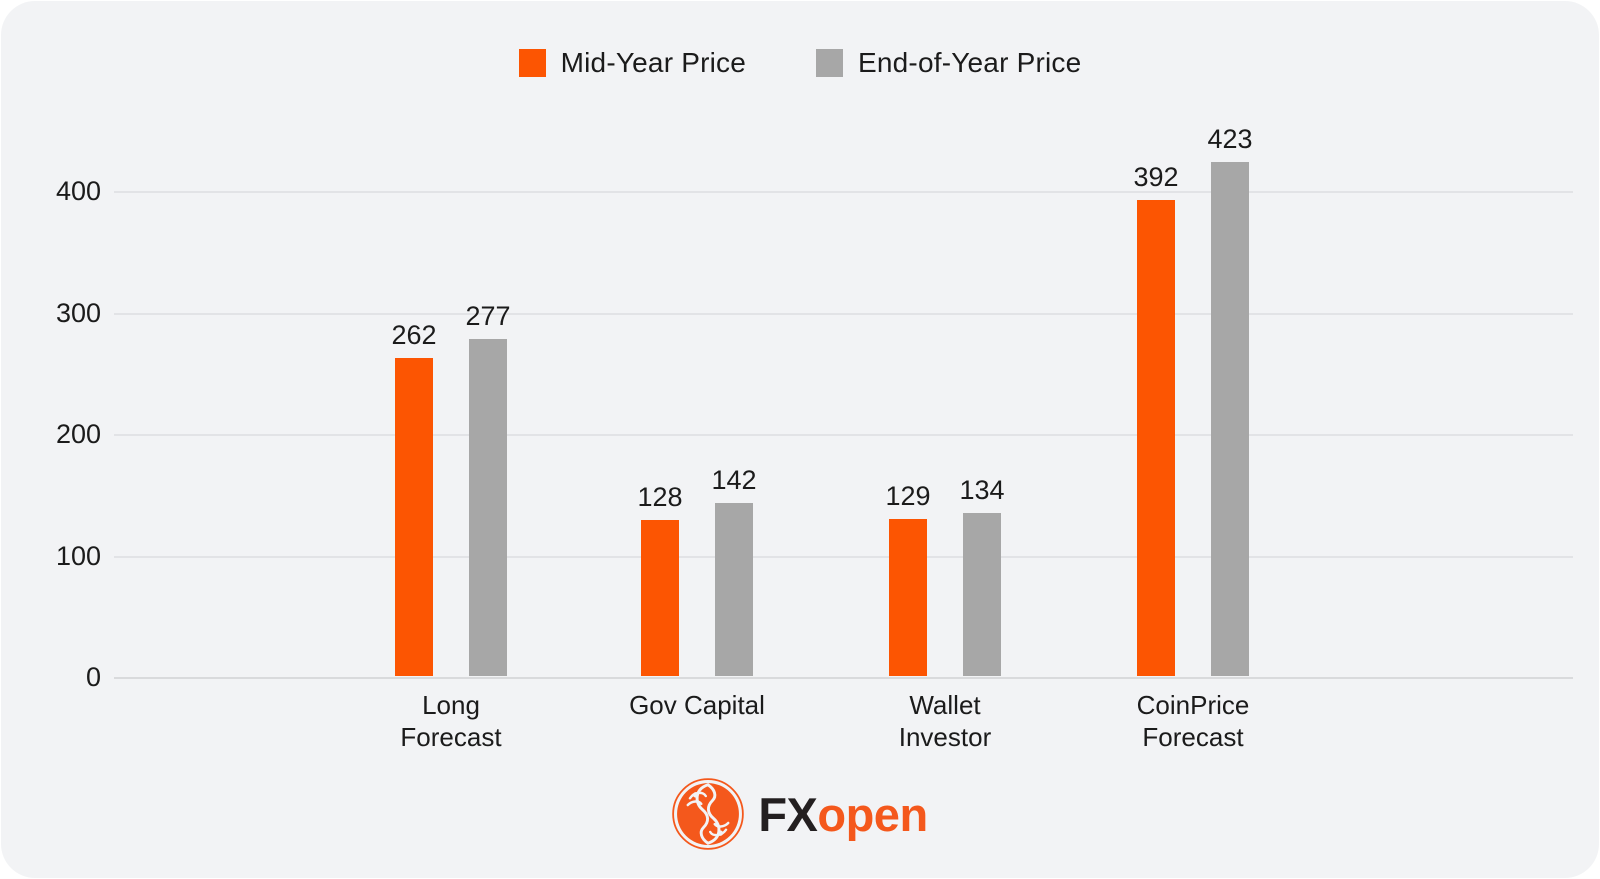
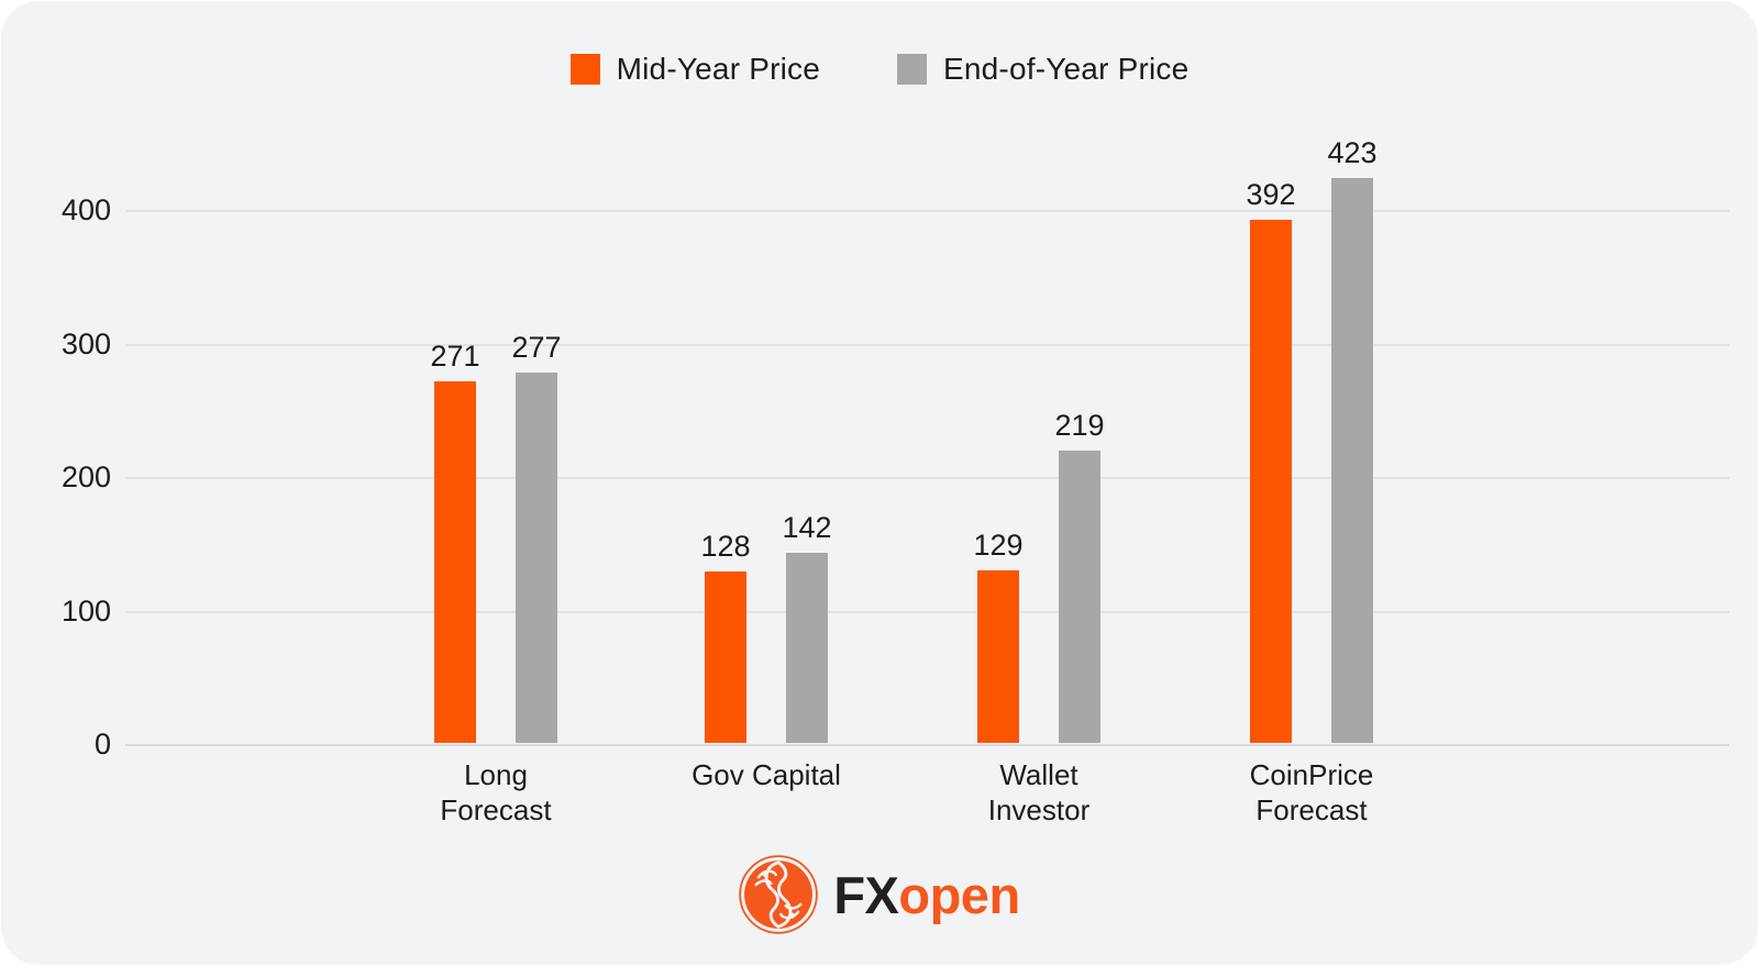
Mid-Year Price/Long Forecast: 262 -> 271
End-of-Year Price/Wallet Investor: 134 -> 219
